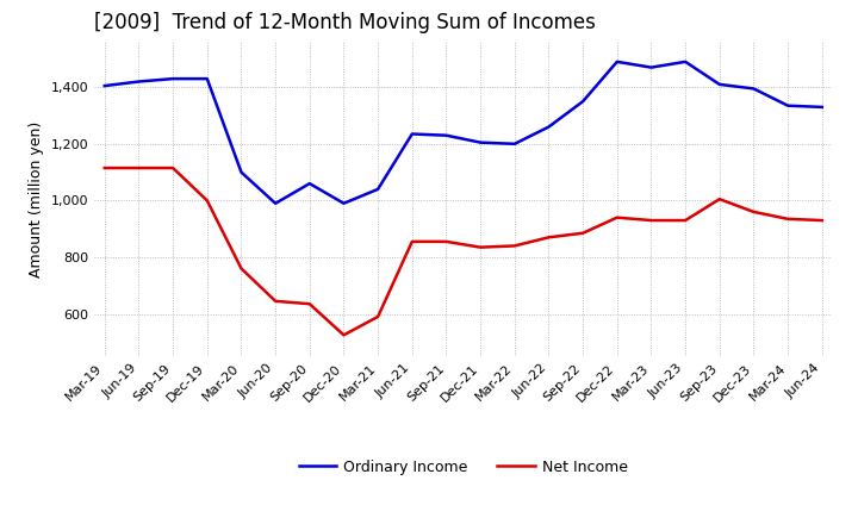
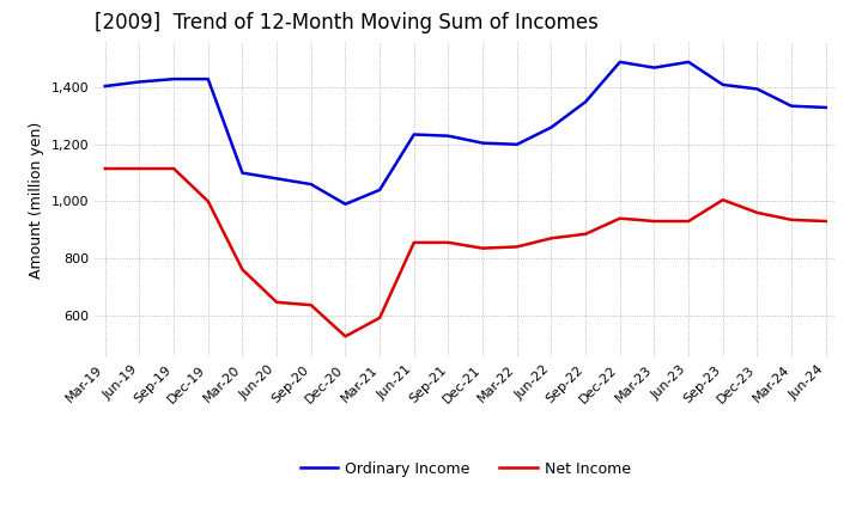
Ordinary Income/Jun-20: 990 -> 1,080
